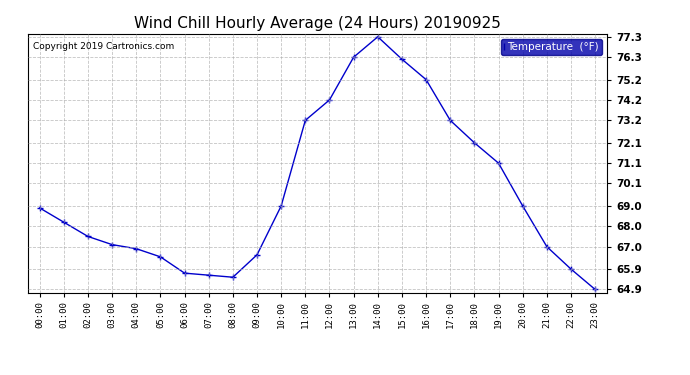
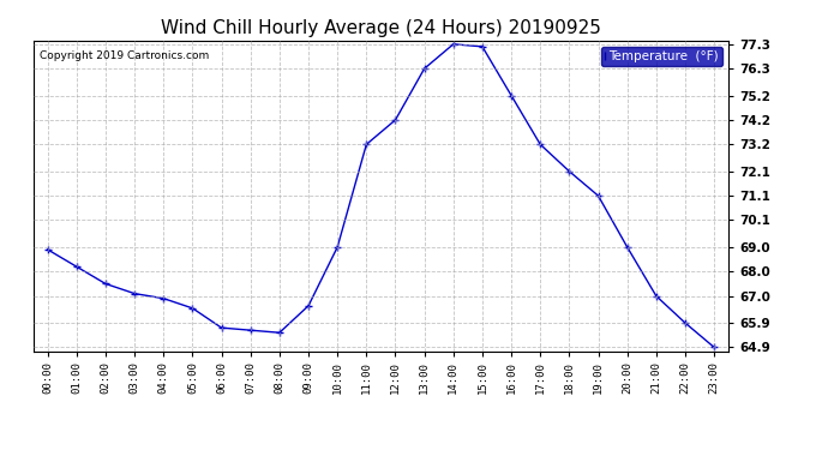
15:00: 76.2 -> 77.2
